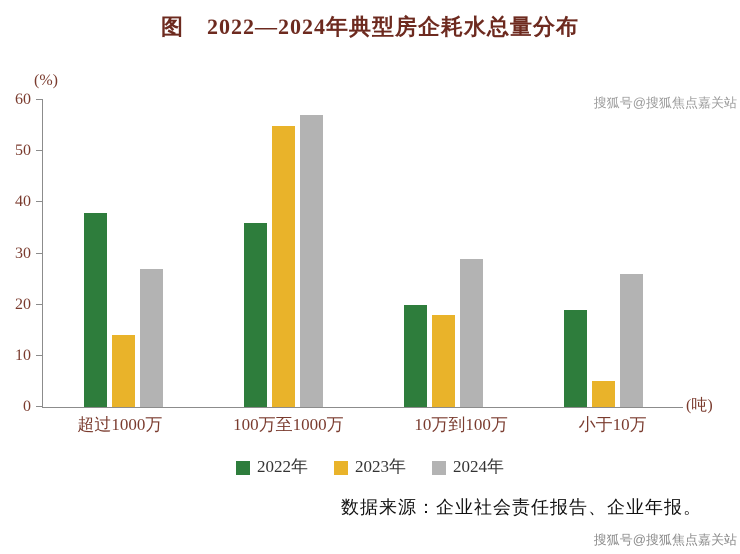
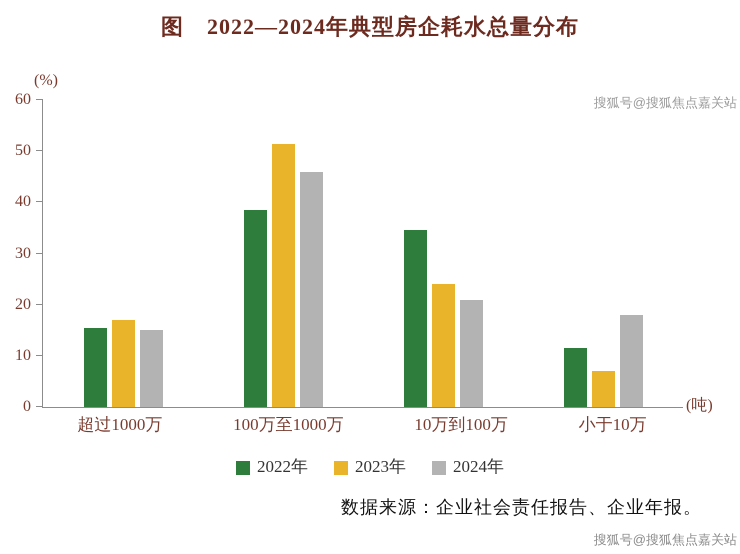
2022年/超过1000万: 38 -> 16
2023年/超过1000万: 14 -> 17
2024年/超过1000万: 27 -> 15
2022年/100万至1000万: 36 -> 38
2023年/100万至1000万: 55 -> 52
2024年/100万至1000万: 57 -> 46
2022年/10万到100万: 20 -> 34
2023年/10万到100万: 18 -> 24
2024年/10万到100万: 29 -> 21
2022年/小于10万: 19 -> 12
2023年/小于10万: 5 -> 7
2024年/小于10万: 26 -> 18
